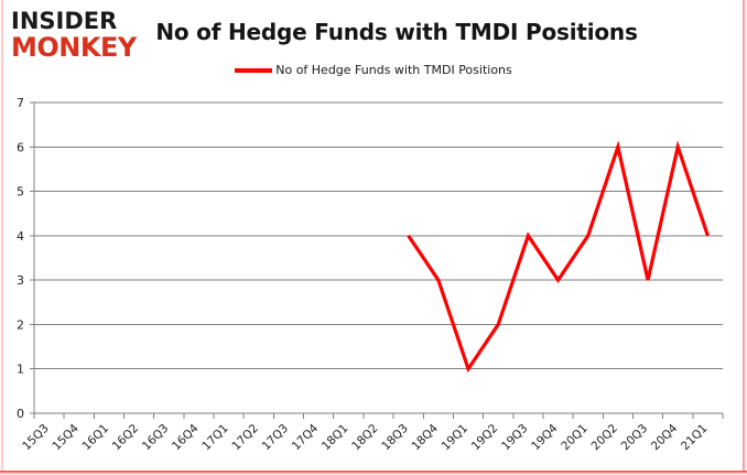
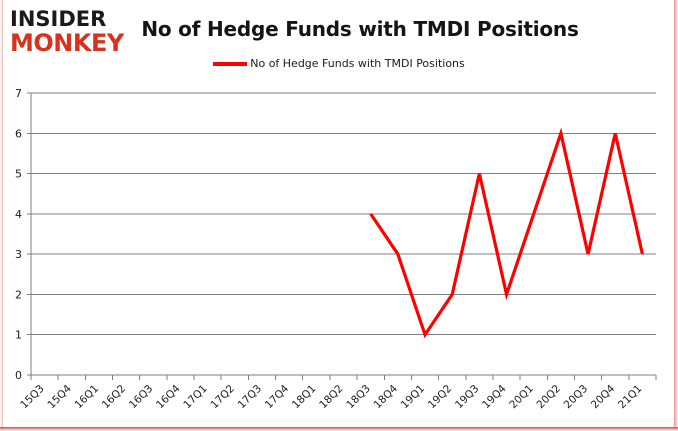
19Q3: 4 -> 5
19Q4: 3 -> 2
21Q1: 4 -> 3
